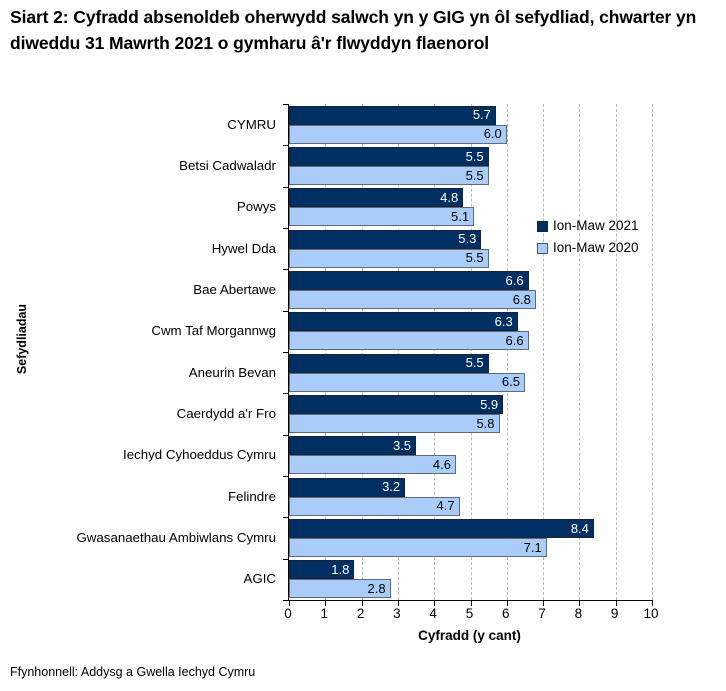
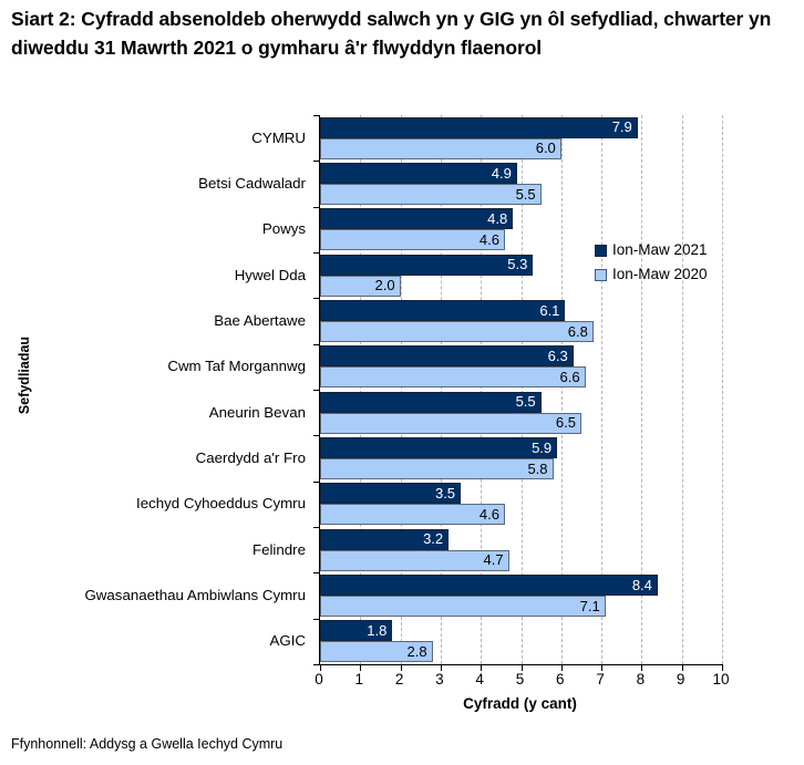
Ion-Maw 2021/CYMRU: 5.7 -> 7.9
Ion-Maw 2021/Betsi Cadwaladr: 5.5 -> 4.9
Ion-Maw 2020/Powys: 5.1 -> 4.6
Ion-Maw 2020/Hywel Dda: 5.5 -> 2.0
Ion-Maw 2021/Bae Abertawe: 6.6 -> 6.1
